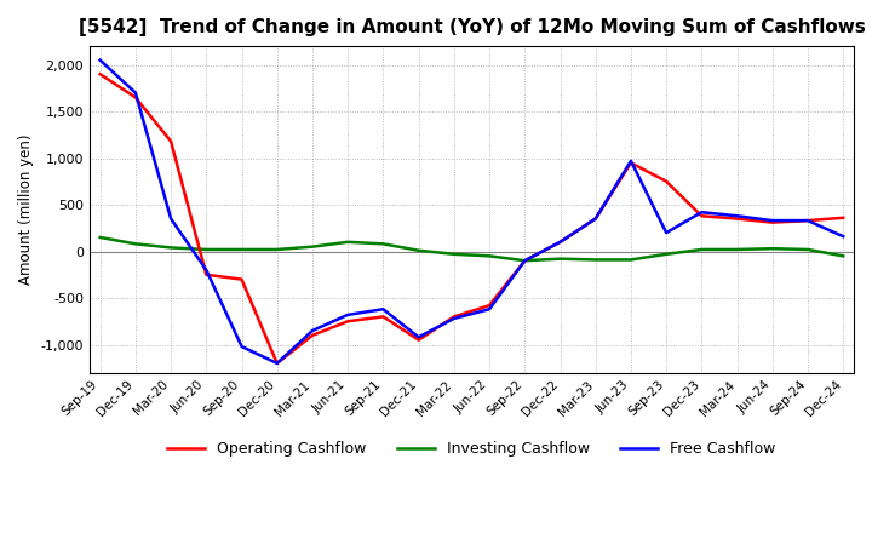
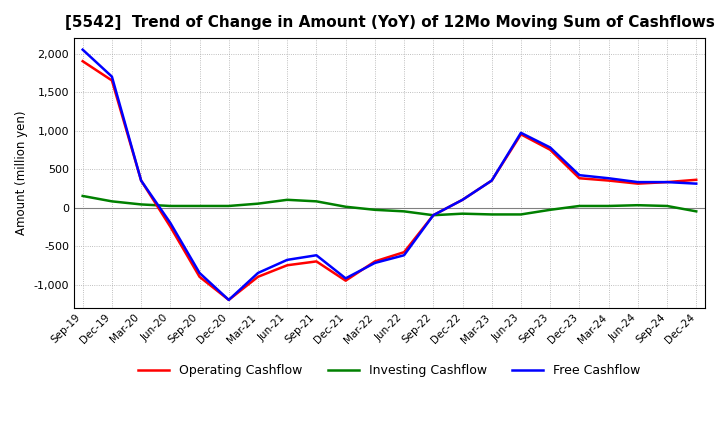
Operating Cashflow/Mar-20: 1,180 -> 350
Operating Cashflow/Sep-20: -300 -> -900
Free Cashflow/Sep-20: -1,020 -> -850
Free Cashflow/Sep-23: 200 -> 780
Free Cashflow/Dec-24: 160 -> 310
